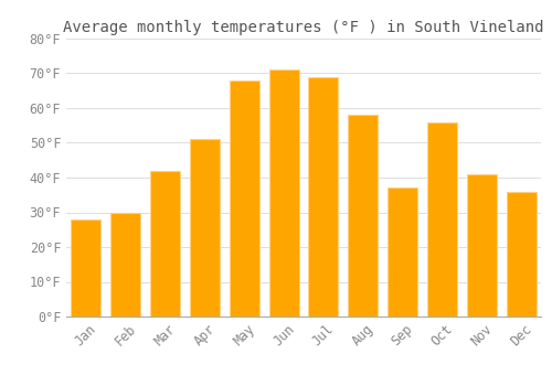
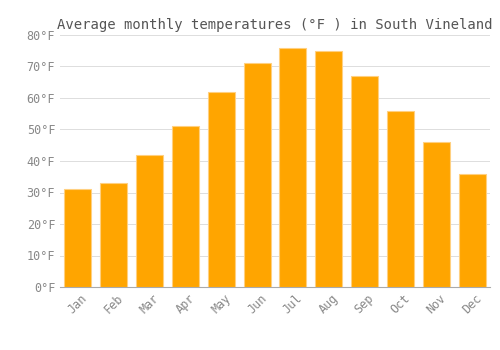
Jan: 28°F -> 31°F
Feb: 30°F -> 33°F
May: 68°F -> 62°F
Jul: 69°F -> 76°F
Aug: 58°F -> 75°F
Sep: 37°F -> 67°F
Nov: 41°F -> 46°F
